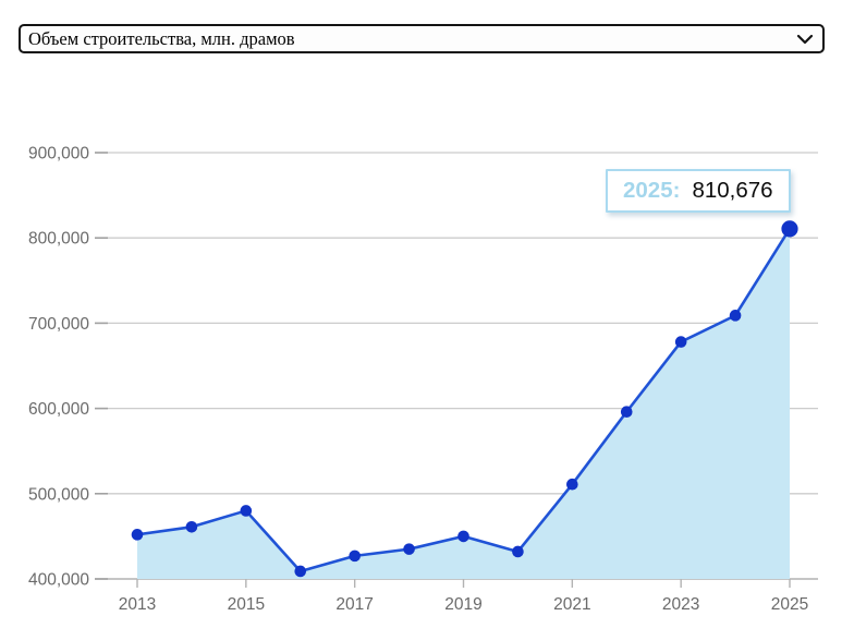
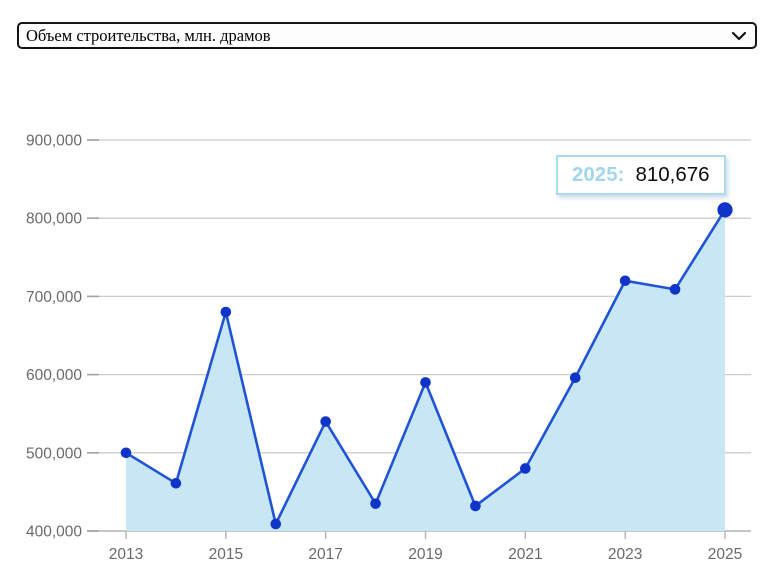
2013: 450000 -> 500000
2015: 480000 -> 680000
2017: 430000 -> 540000
2019: 450000 -> 590000
2021: 510000 -> 480000
2023: 680000 -> 720000
